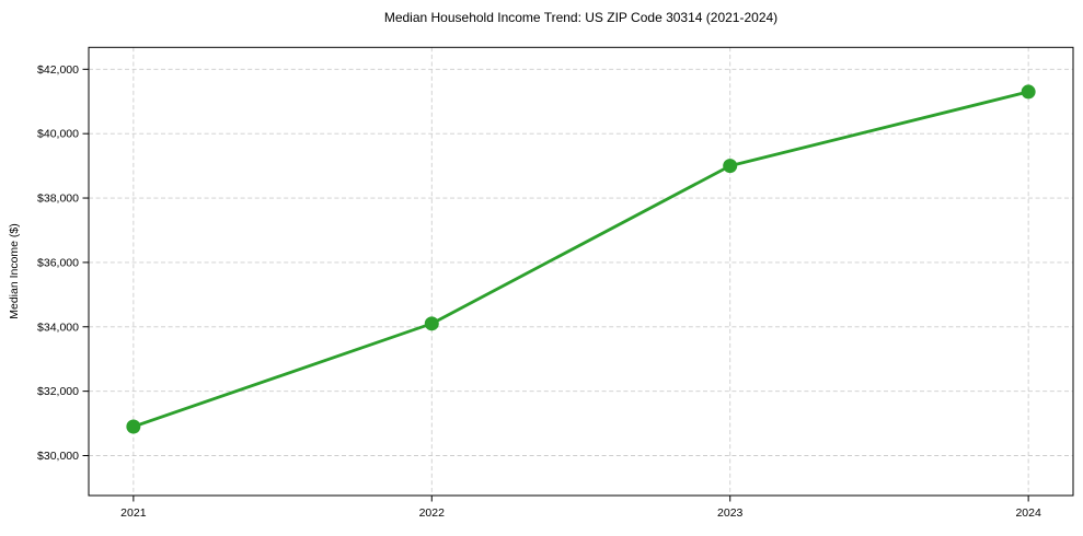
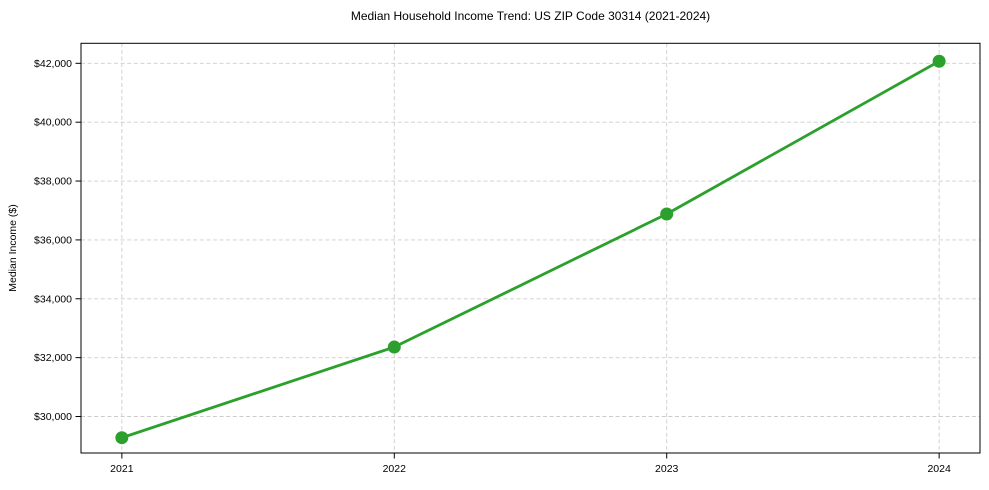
2021: $30900 -> $29300
2022: $34100 -> $32400
2023: $39000 -> $36900
2024: $41300 -> $42100
